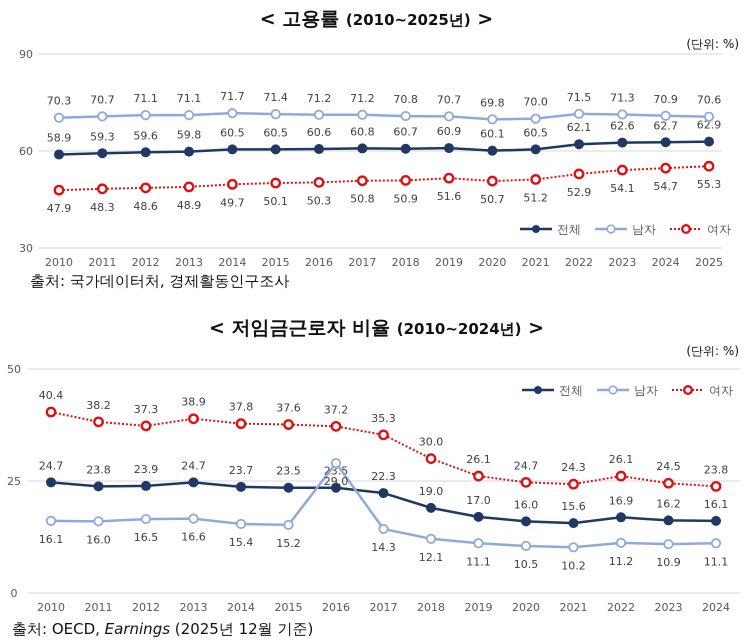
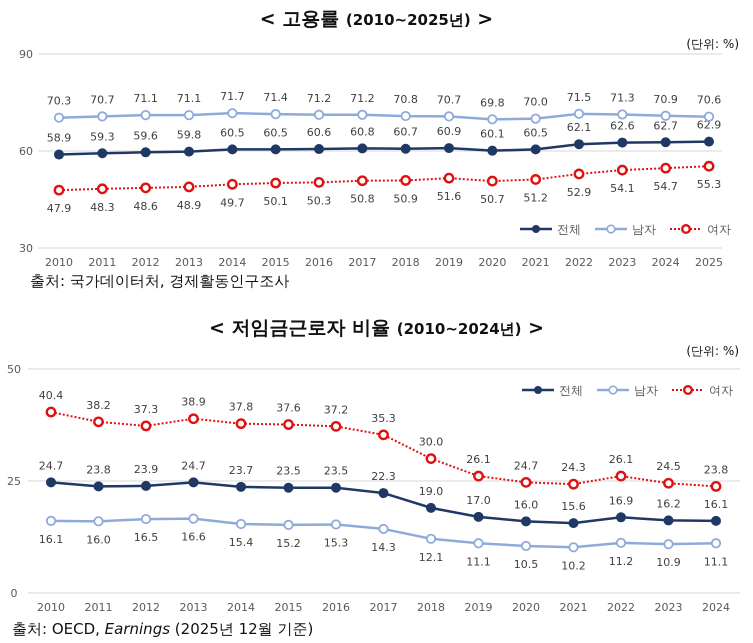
< 저임금근로자 비율 (2010~2024년) >/남자/2016: 29.0 -> 15.3
